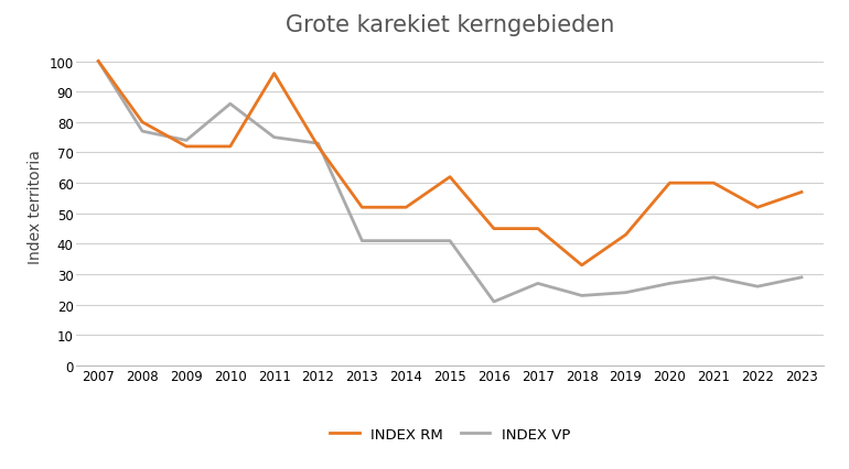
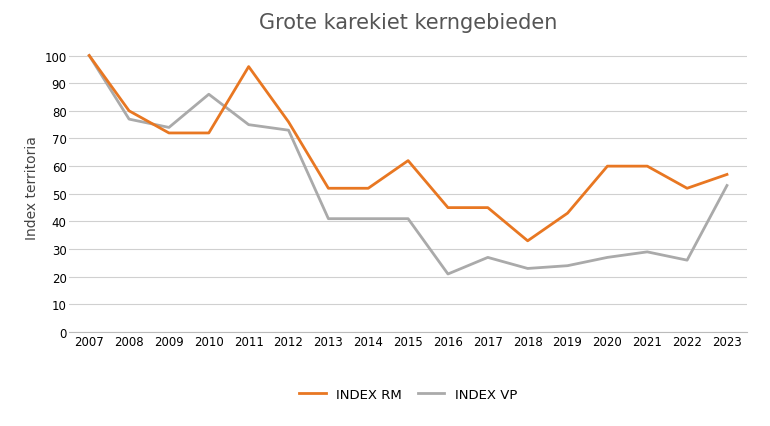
INDEX RM/2012: 72 -> 76
INDEX VP/2023: 29 -> 53
